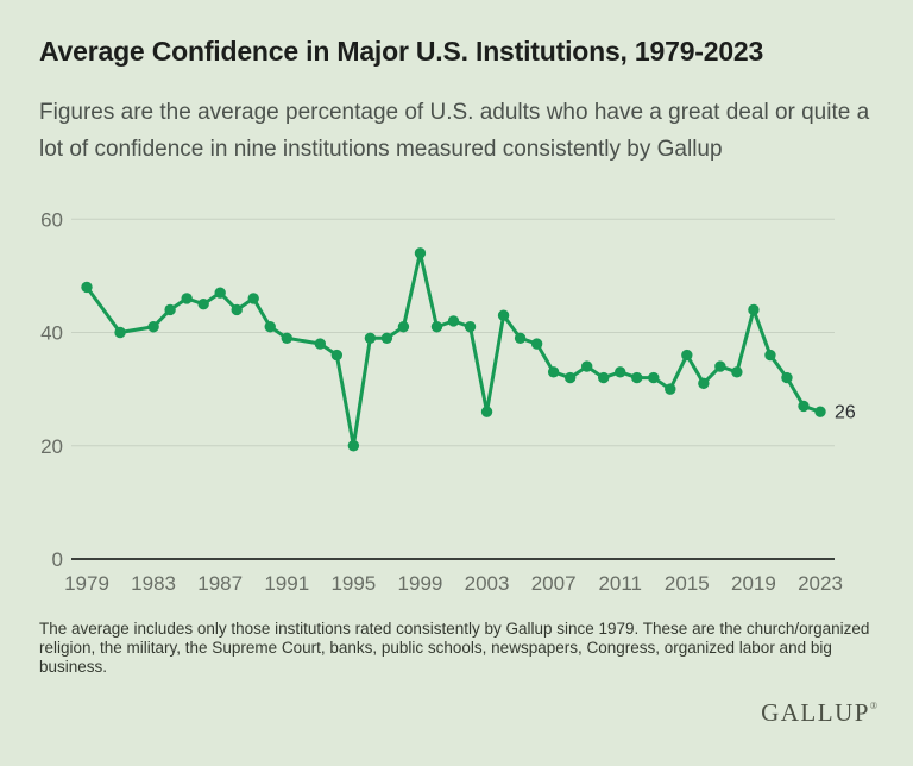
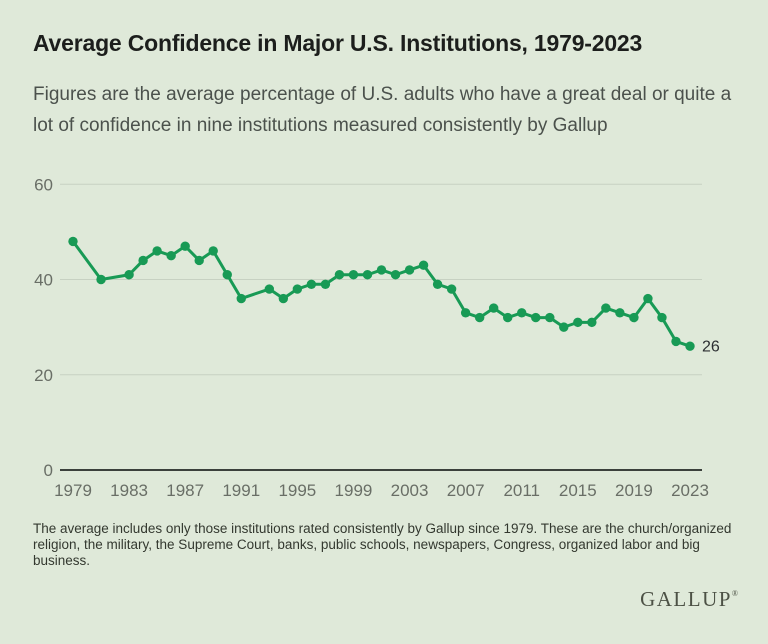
1991: 39 -> 36
1995: 20 -> 38
1999: 54 -> 41
2003: 26 -> 42
2015: 36 -> 31
2019: 44 -> 32
